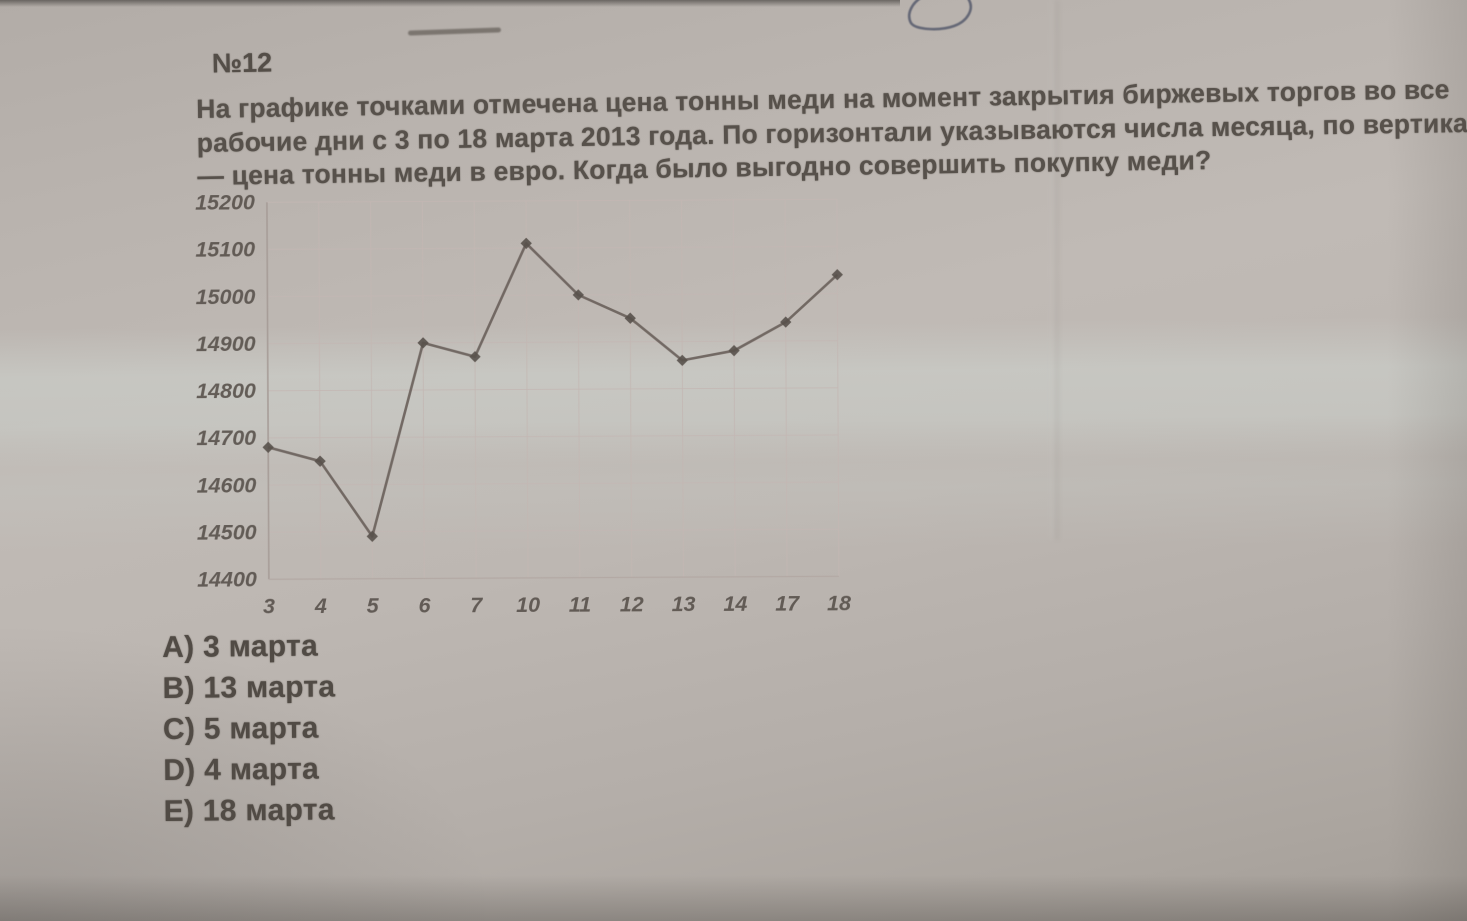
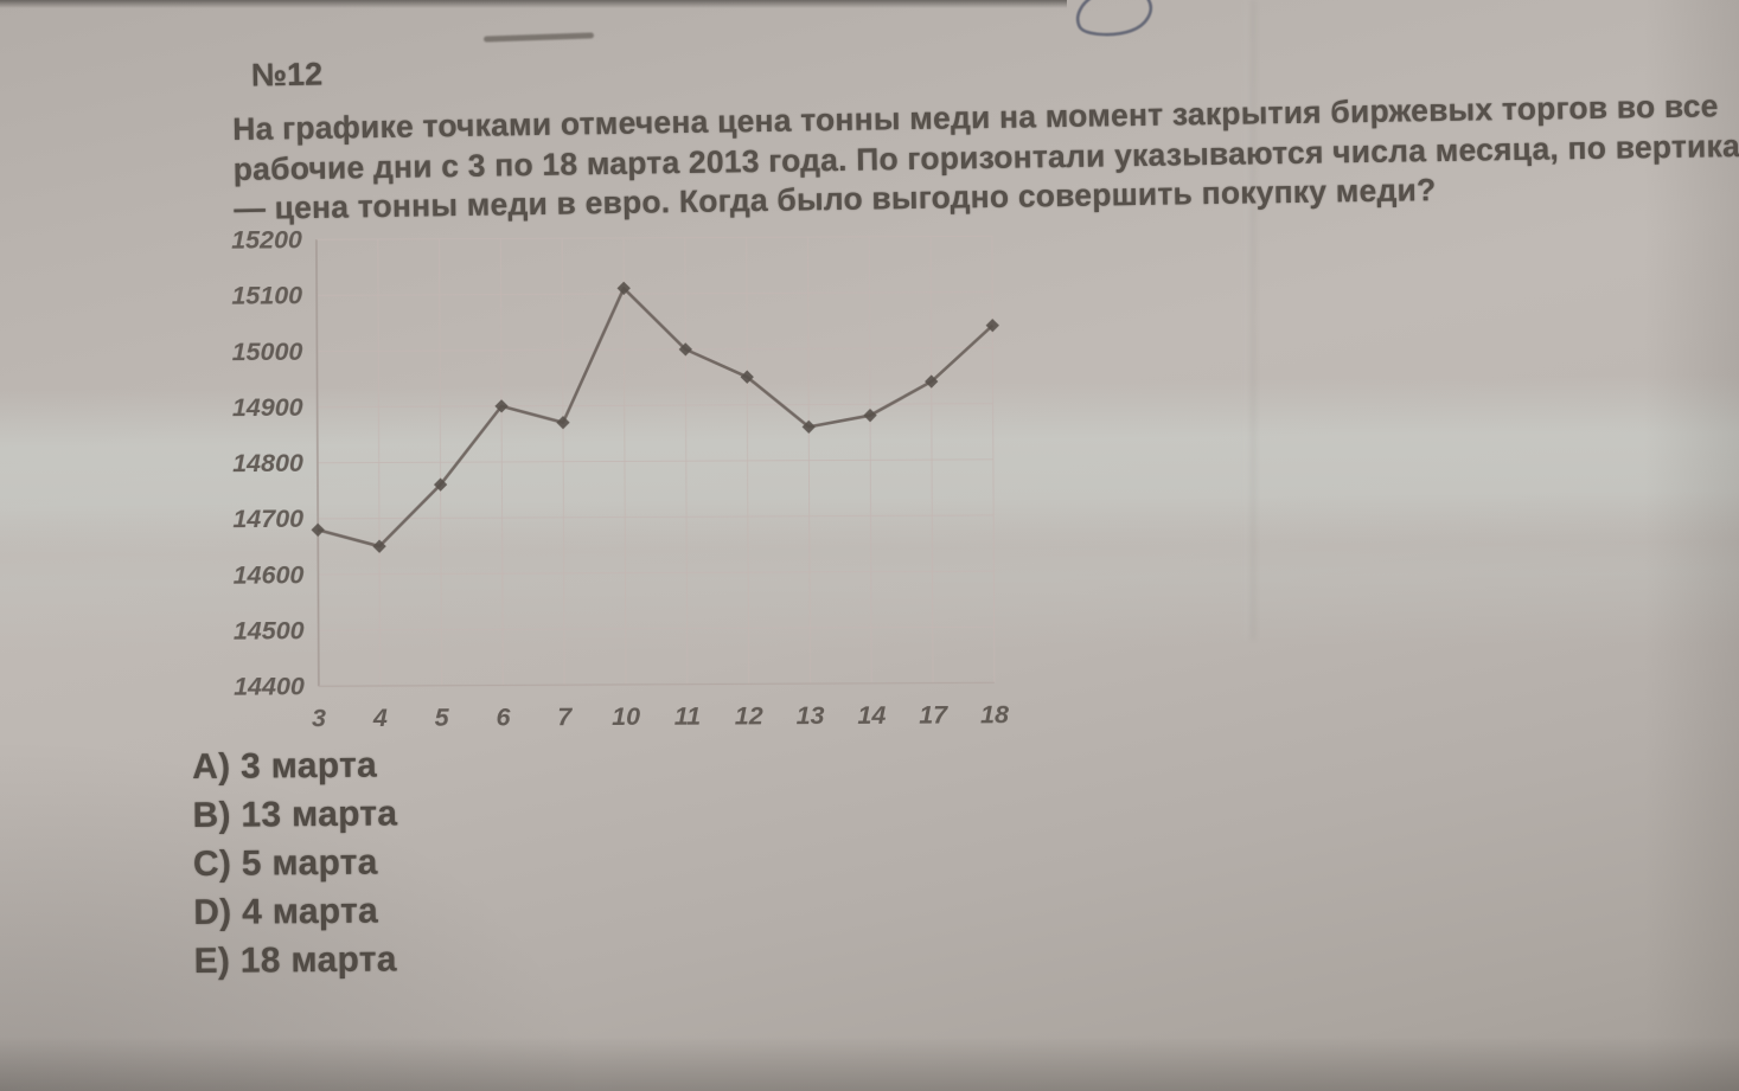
5: 14490 -> 14760
